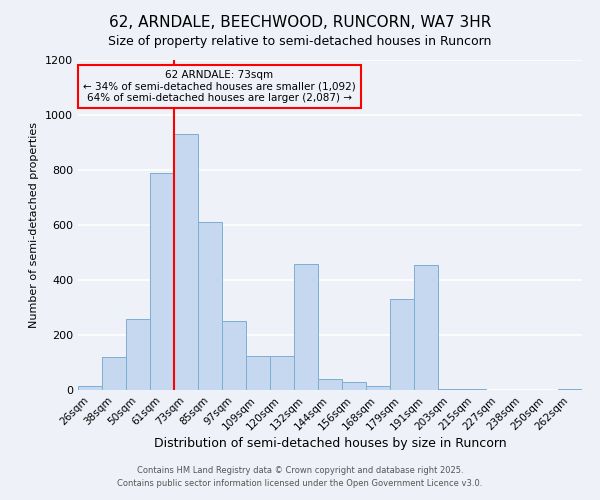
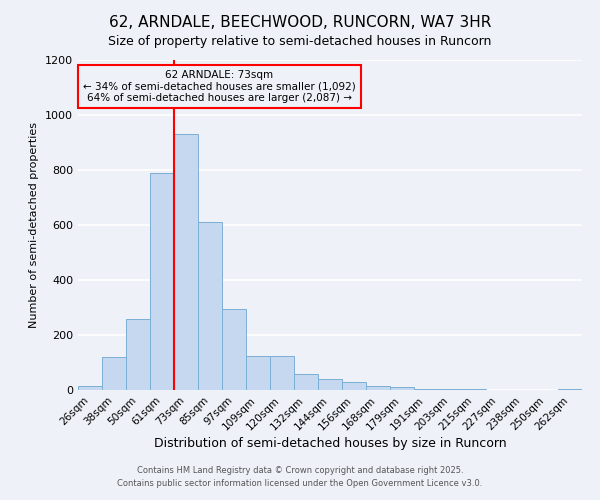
97sqm: 250 -> 295
132sqm: 460 -> 60
179sqm: 330 -> 10
191sqm: 455 -> 5
